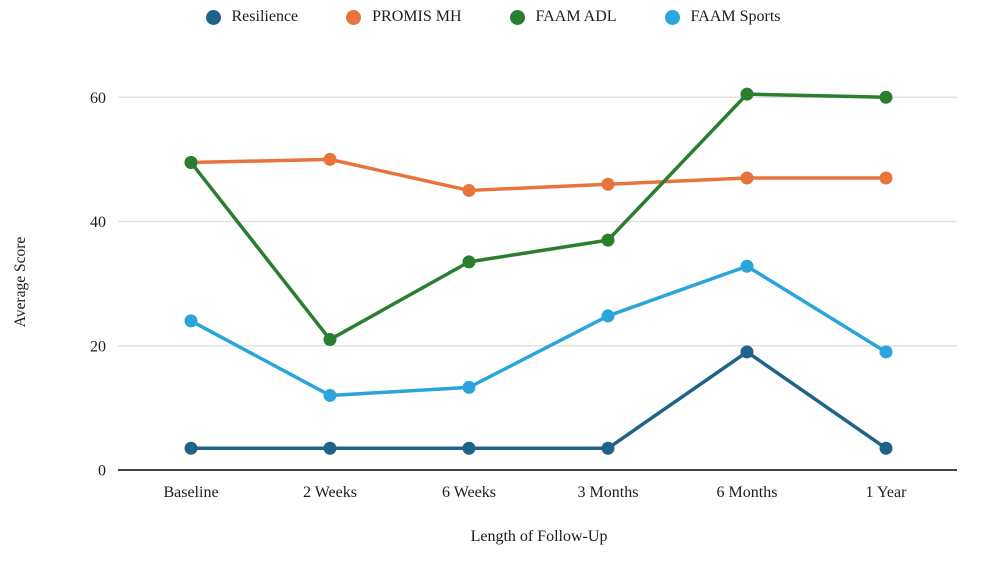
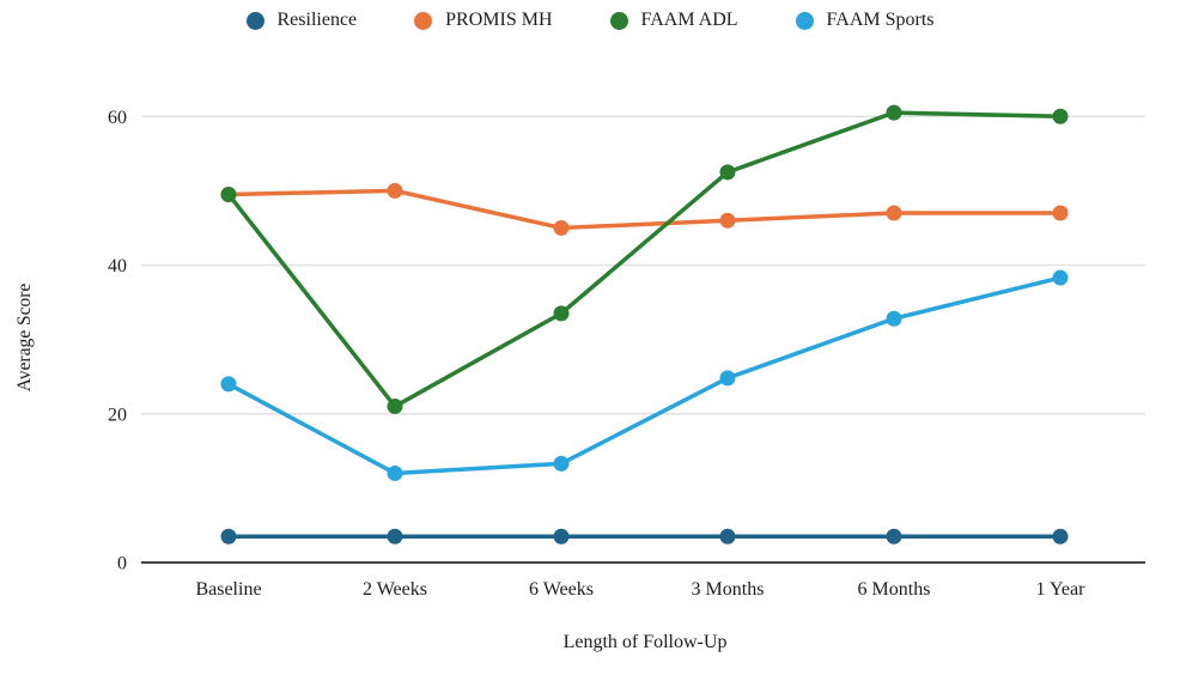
FAAM ADL/3 Months: 37 -> 52
Resilience/6 Months: 19 -> 4
FAAM Sports/1 Year: 19 -> 38
